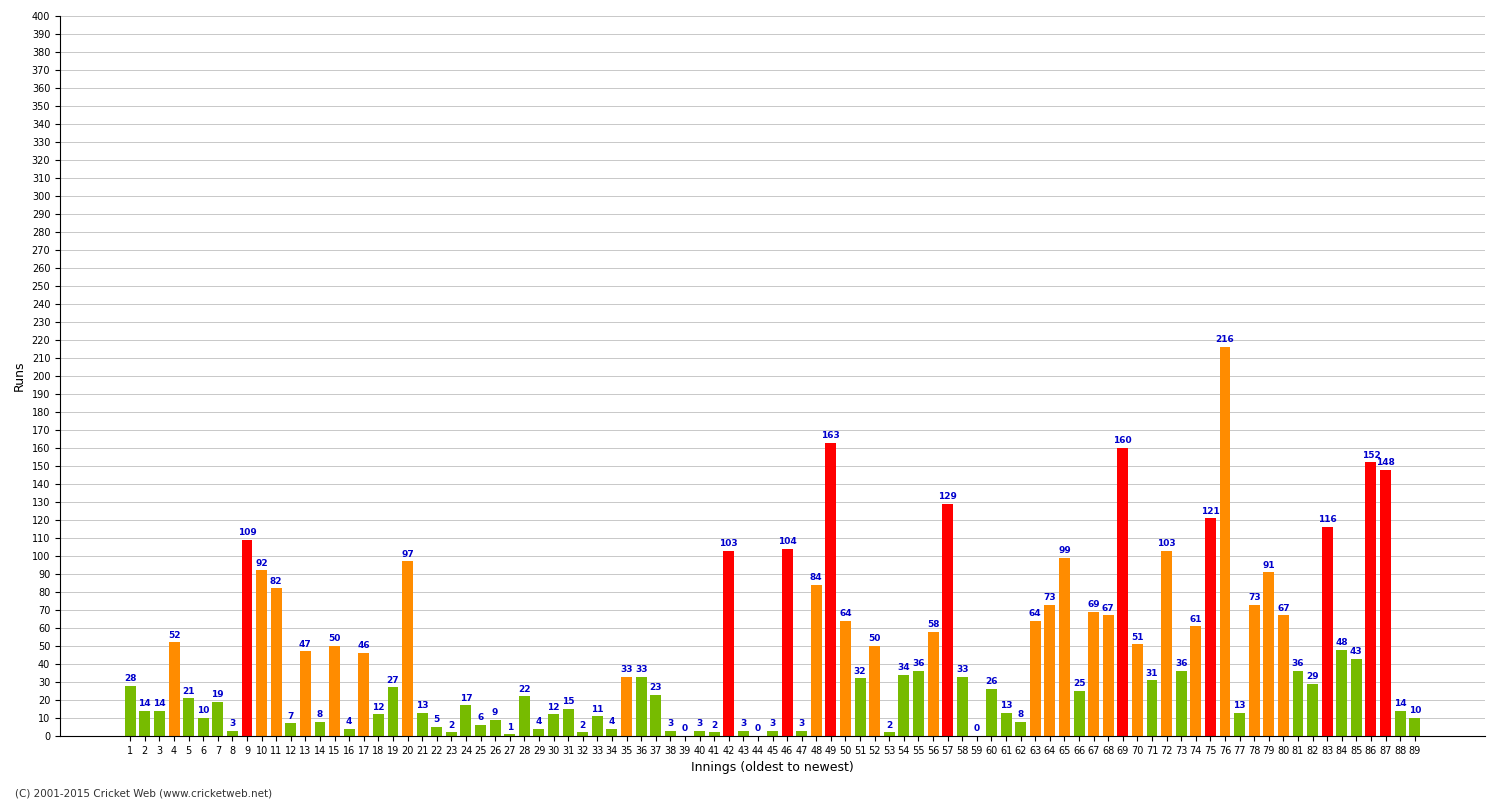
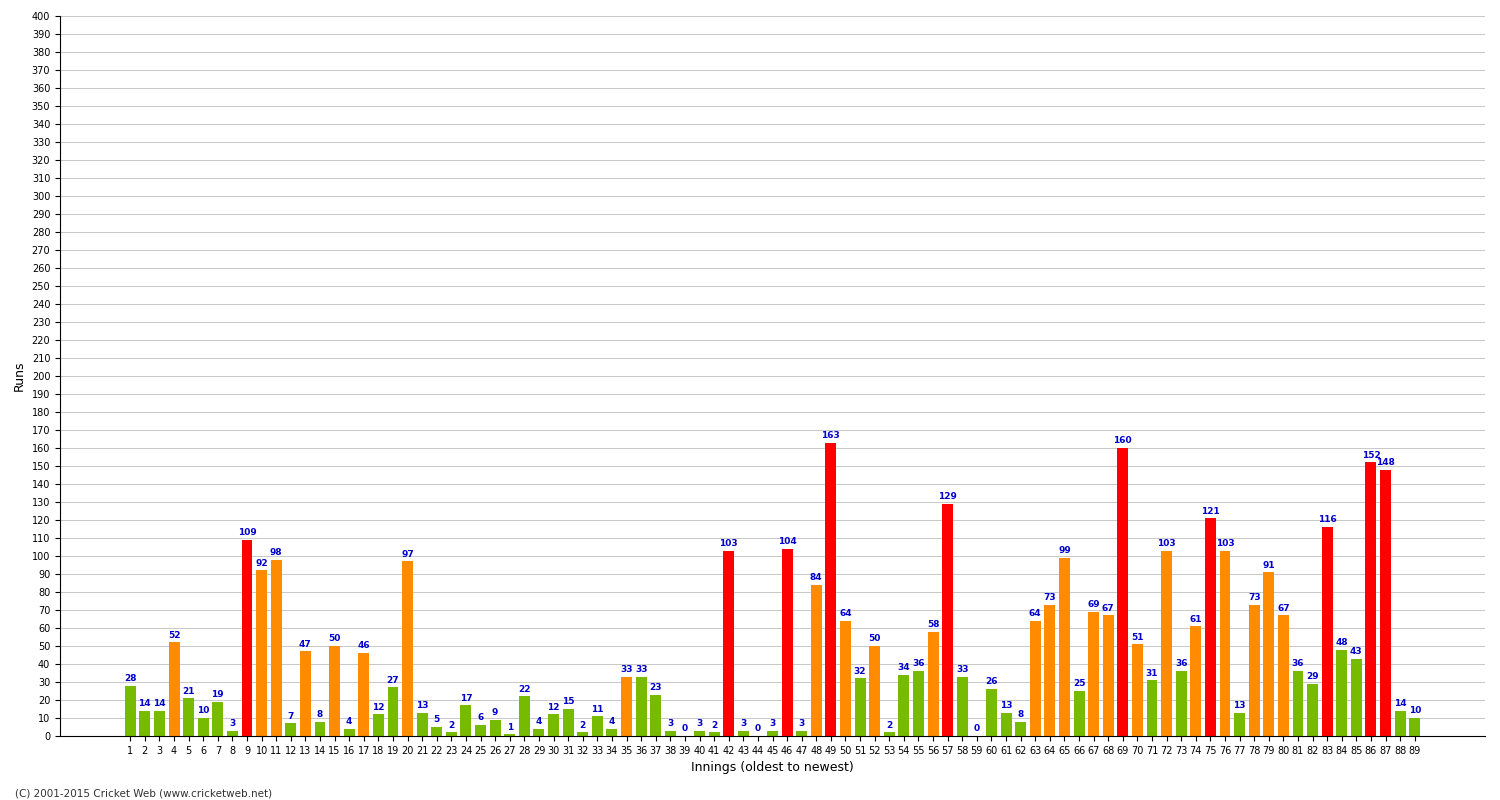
11: 82 -> 98
76: 216 -> 103
